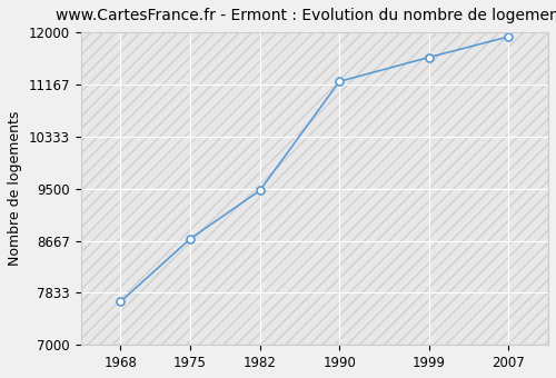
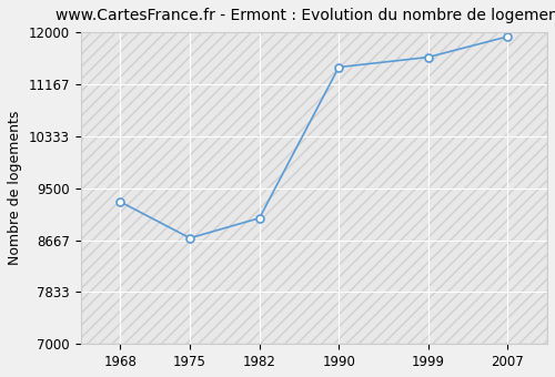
1968: 7690 -> 9280
1982: 9470 -> 9020
1990: 11210 -> 11440
